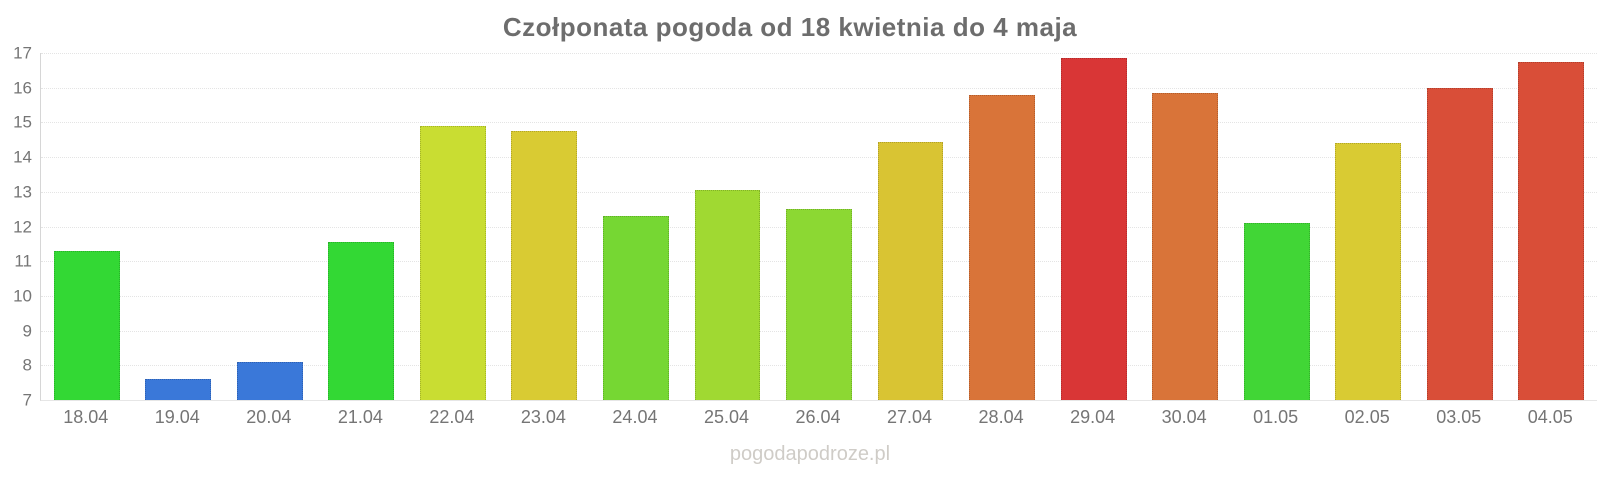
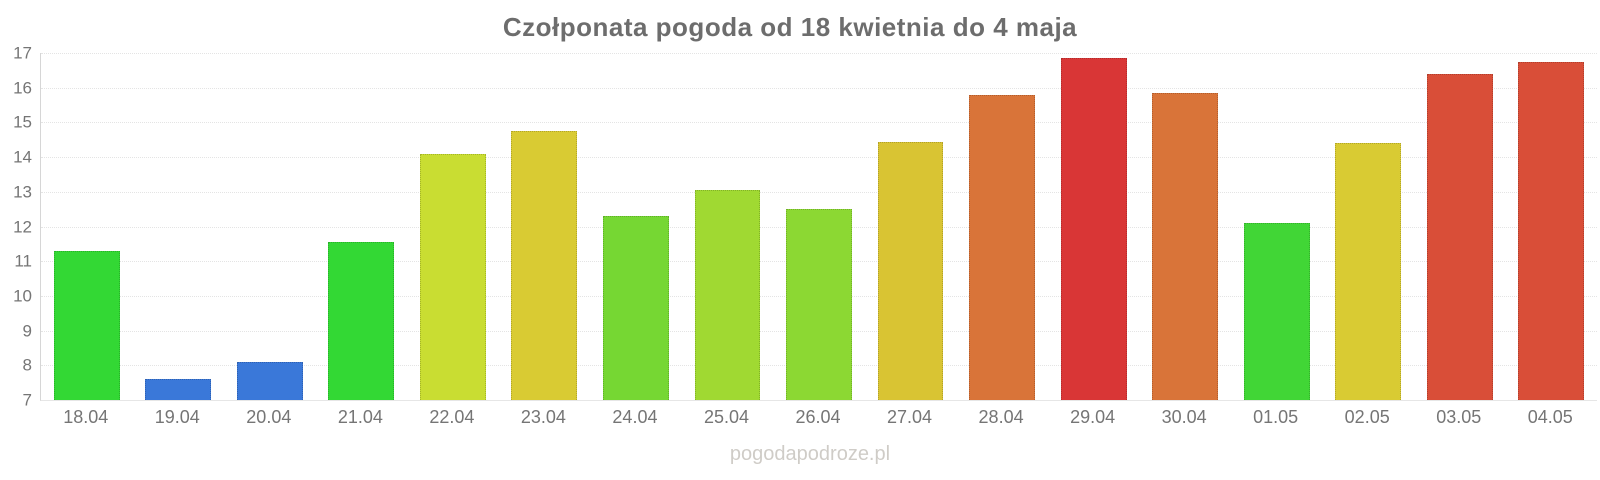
22.04: 14.9 -> 14.1
03.05: 16.0 -> 16.4
